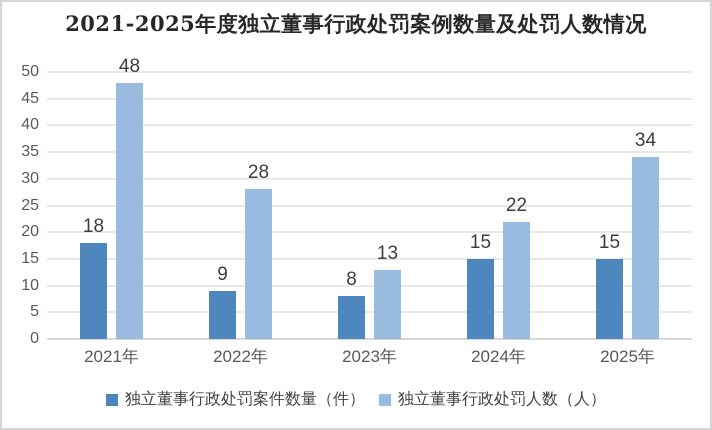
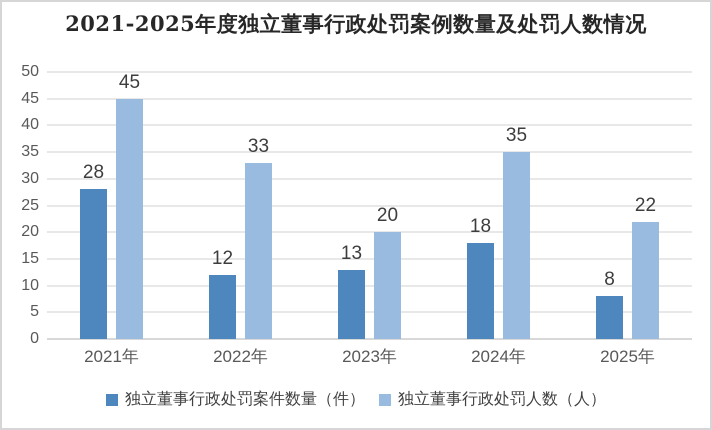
独立董事行政处罚案件数量（件）/2021年: 18 -> 28
独立董事行政处罚人数（人）/2021年: 48 -> 45
独立董事行政处罚案件数量（件）/2022年: 9 -> 12
独立董事行政处罚人数（人）/2022年: 28 -> 33
独立董事行政处罚案件数量（件）/2023年: 8 -> 13
独立董事行政处罚人数（人）/2023年: 13 -> 20
独立董事行政处罚案件数量（件）/2024年: 15 -> 18
独立董事行政处罚人数（人）/2024年: 22 -> 35
独立董事行政处罚案件数量（件）/2025年: 15 -> 8
独立董事行政处罚人数（人）/2025年: 34 -> 22
